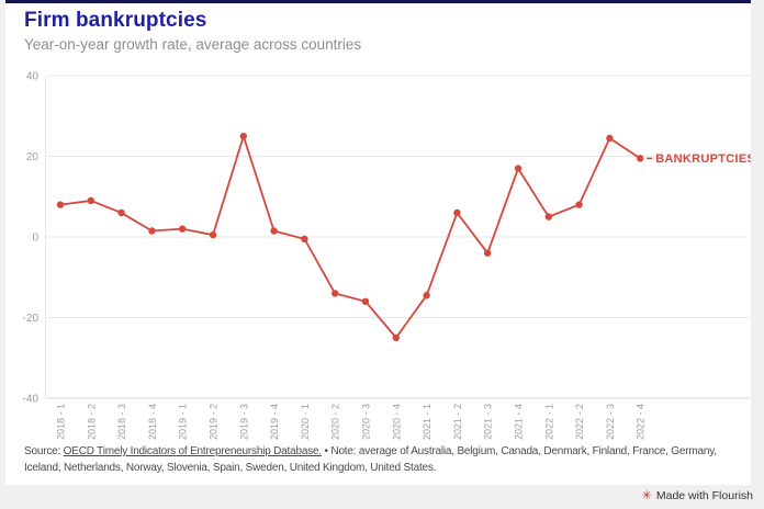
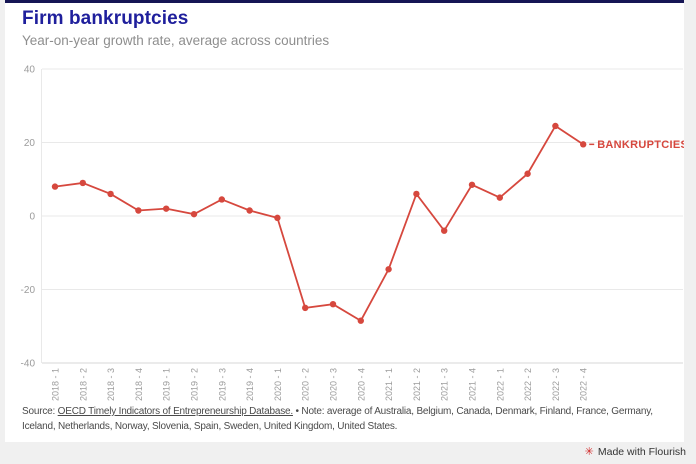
2019 - 3: 25 -> 4
2020 - 2: -14 -> -25
2020 - 3: -16 -> -24
2020 - 4: -25 -> -28
2021 - 4: 17 -> 8
2022 - 2: 8 -> 12
